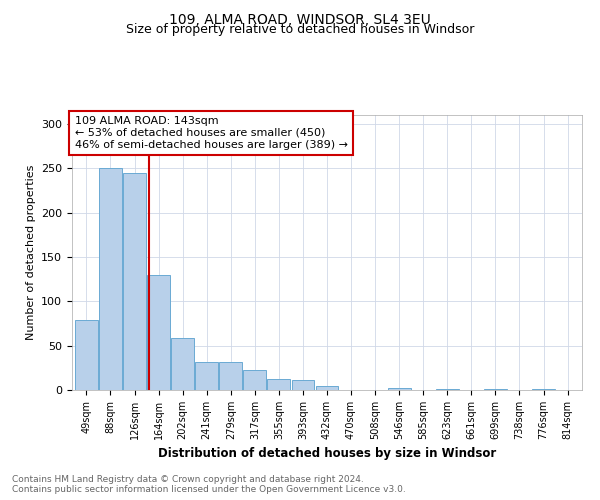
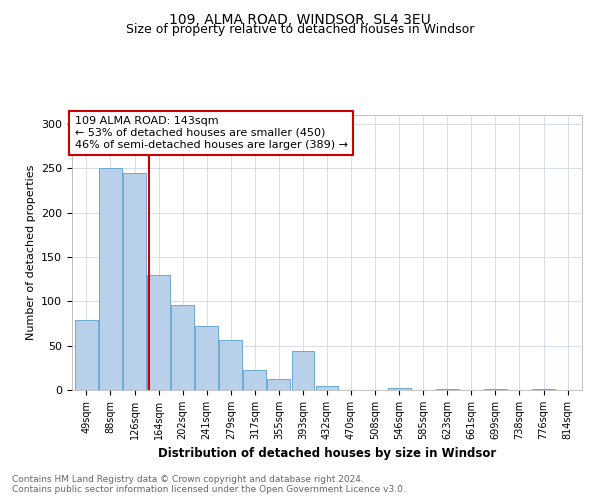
202sqm: 59 -> 96
241sqm: 32 -> 72
279sqm: 32 -> 56
393sqm: 11 -> 44
